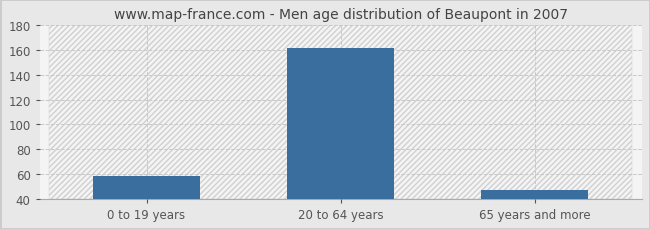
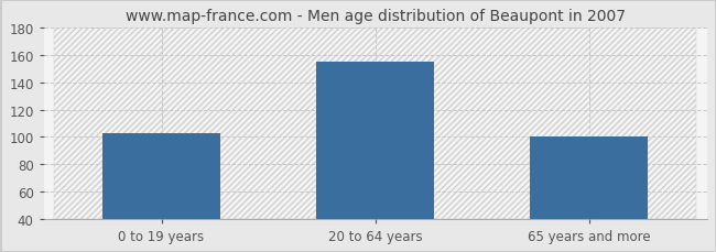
0 to 19 years: 58 -> 103
20 to 64 years: 162 -> 155
65 years and more: 47 -> 100
